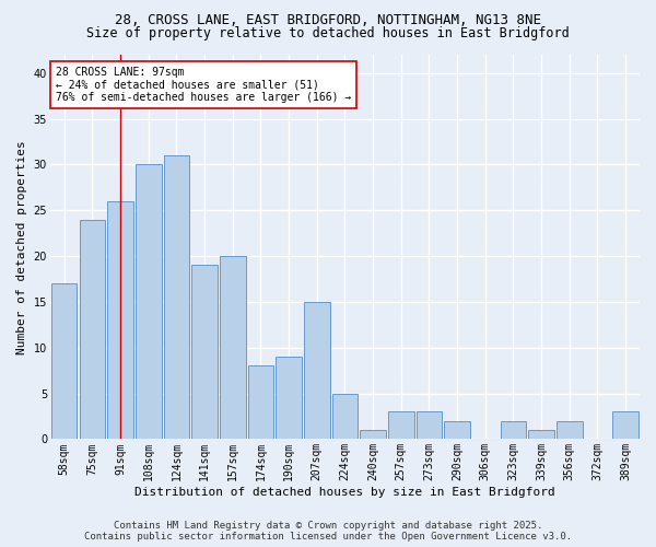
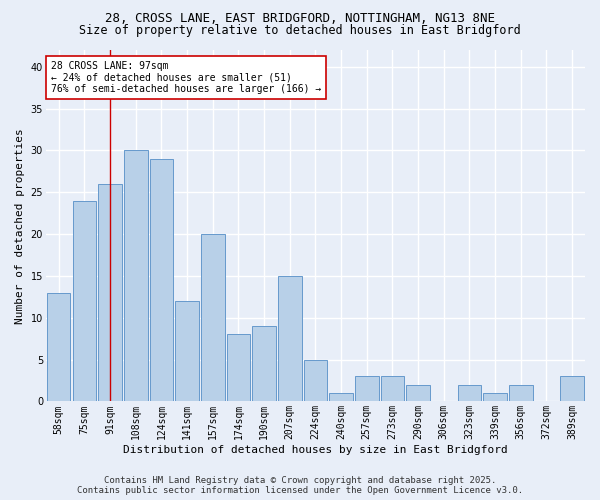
58sqm: 17 -> 13
124sqm: 31 -> 29
141sqm: 19 -> 12
